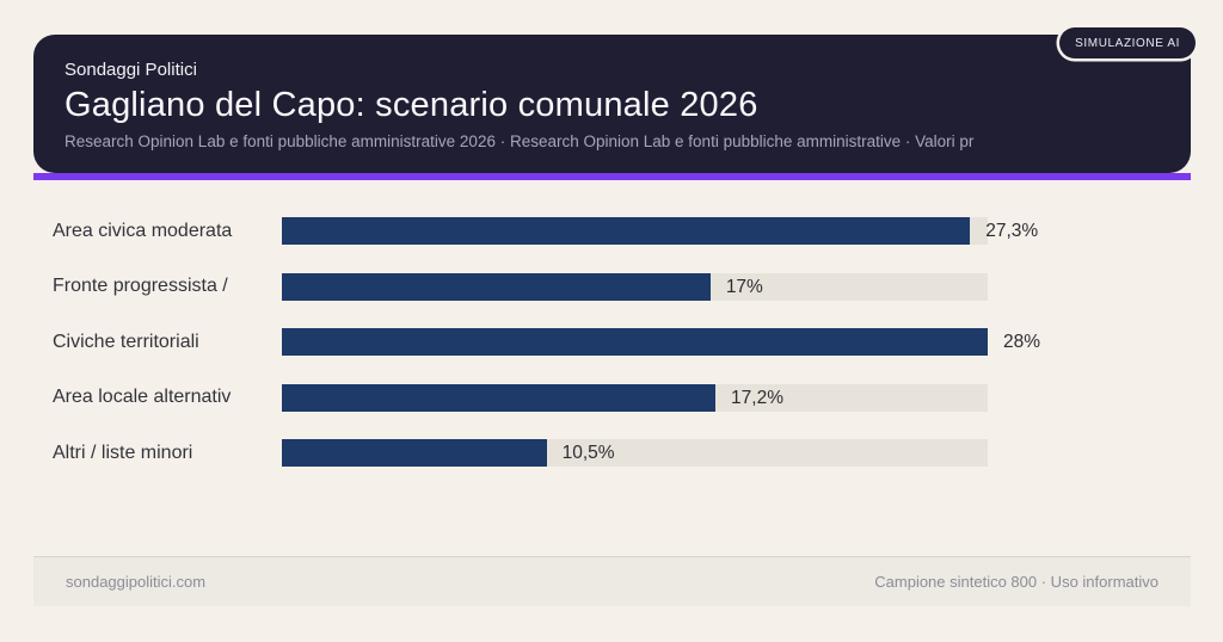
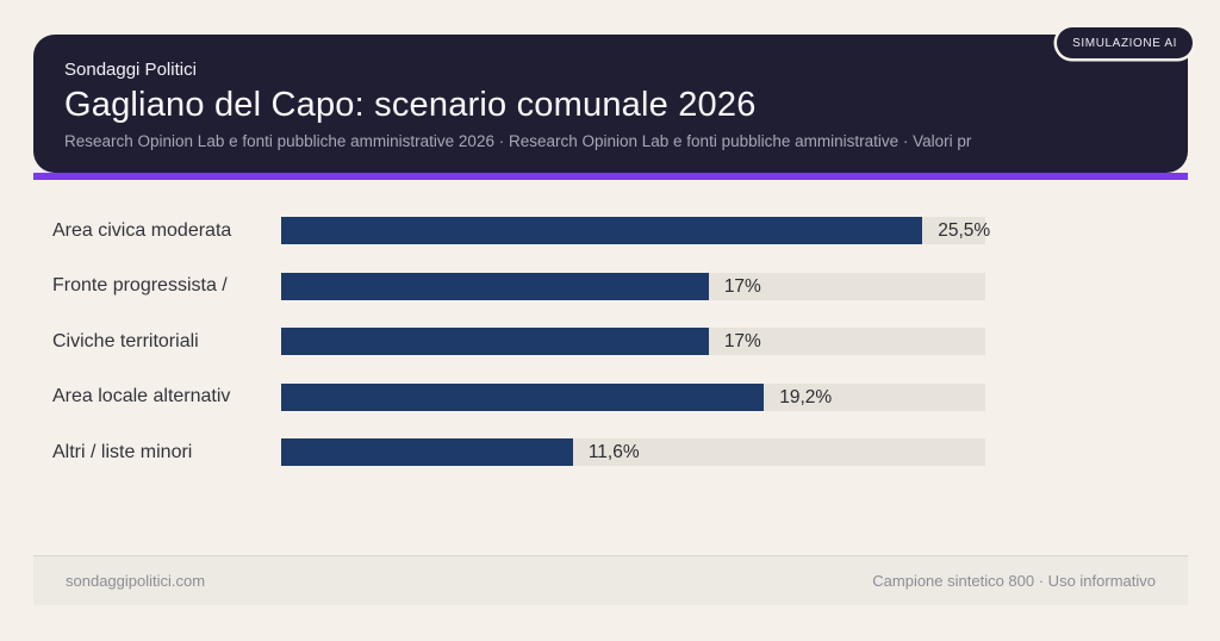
Area civica moderata: 27,3% -> 25,5%
Civiche territoriali: 28% -> 17%
Area locale alternativ: 17,2% -> 19,2%
Altri / liste minori: 10,5% -> 11,6%
